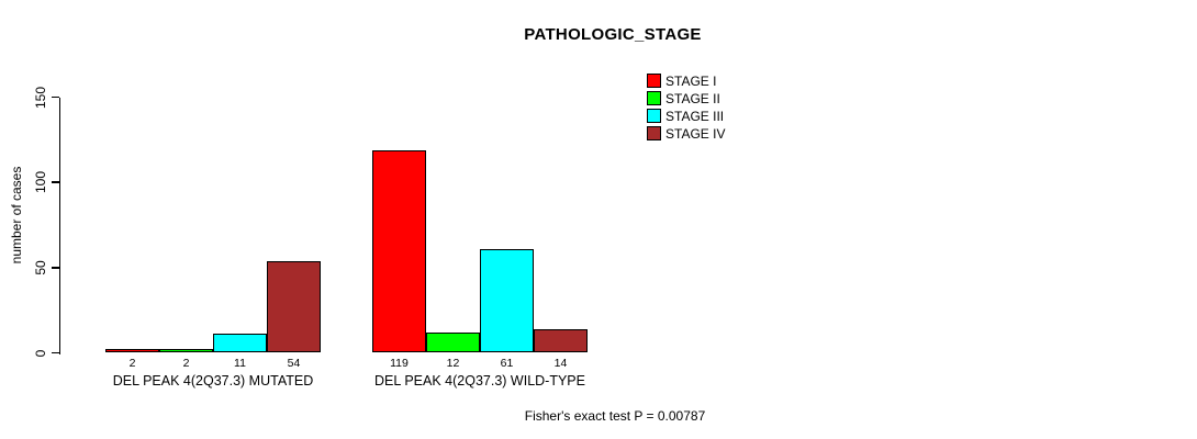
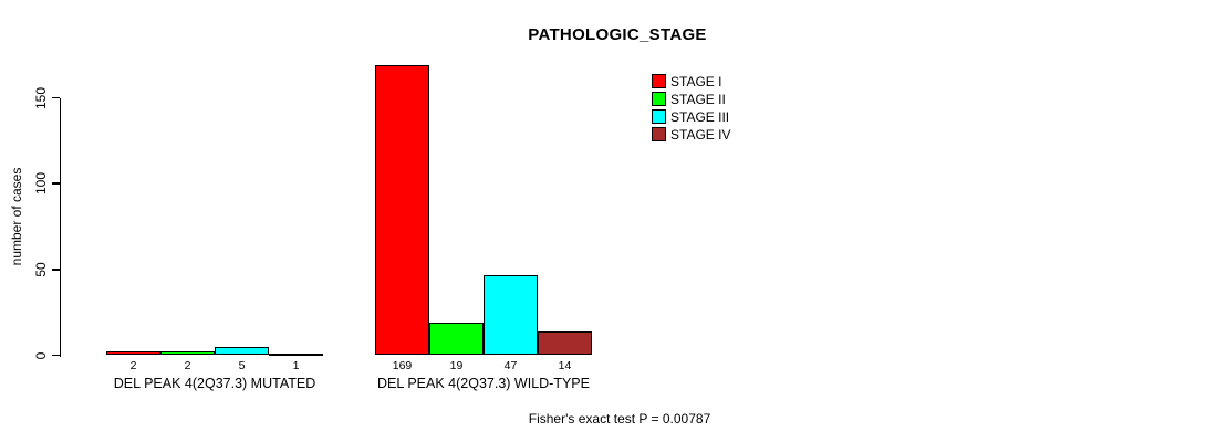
STAGE III/DEL PEAK 4(2Q37.3) MUTATED: 11 -> 5
STAGE IV/DEL PEAK 4(2Q37.3) MUTATED: 54 -> 1
STAGE I/DEL PEAK 4(2Q37.3) WILD-TYPE: 119 -> 169
STAGE II/DEL PEAK 4(2Q37.3) WILD-TYPE: 12 -> 19
STAGE III/DEL PEAK 4(2Q37.3) WILD-TYPE: 61 -> 47
